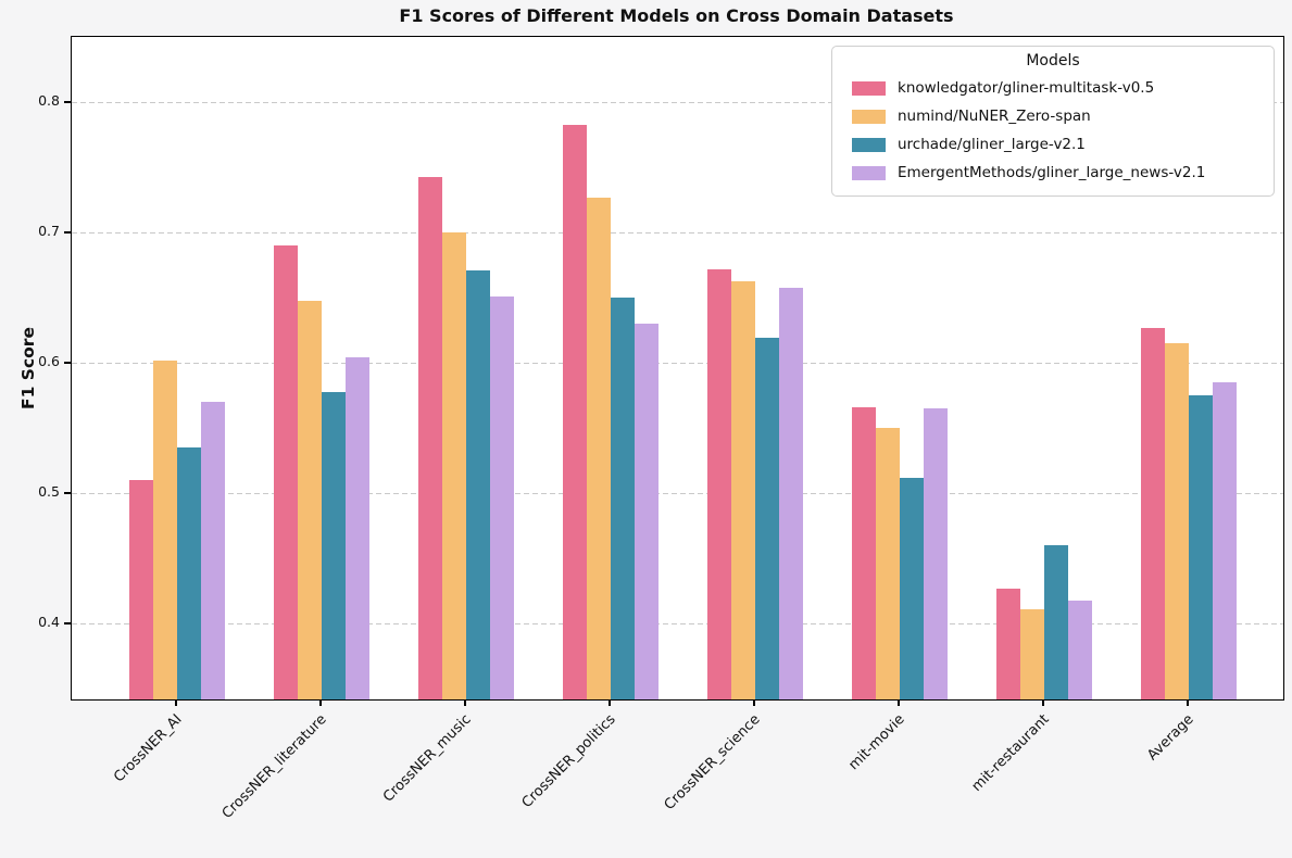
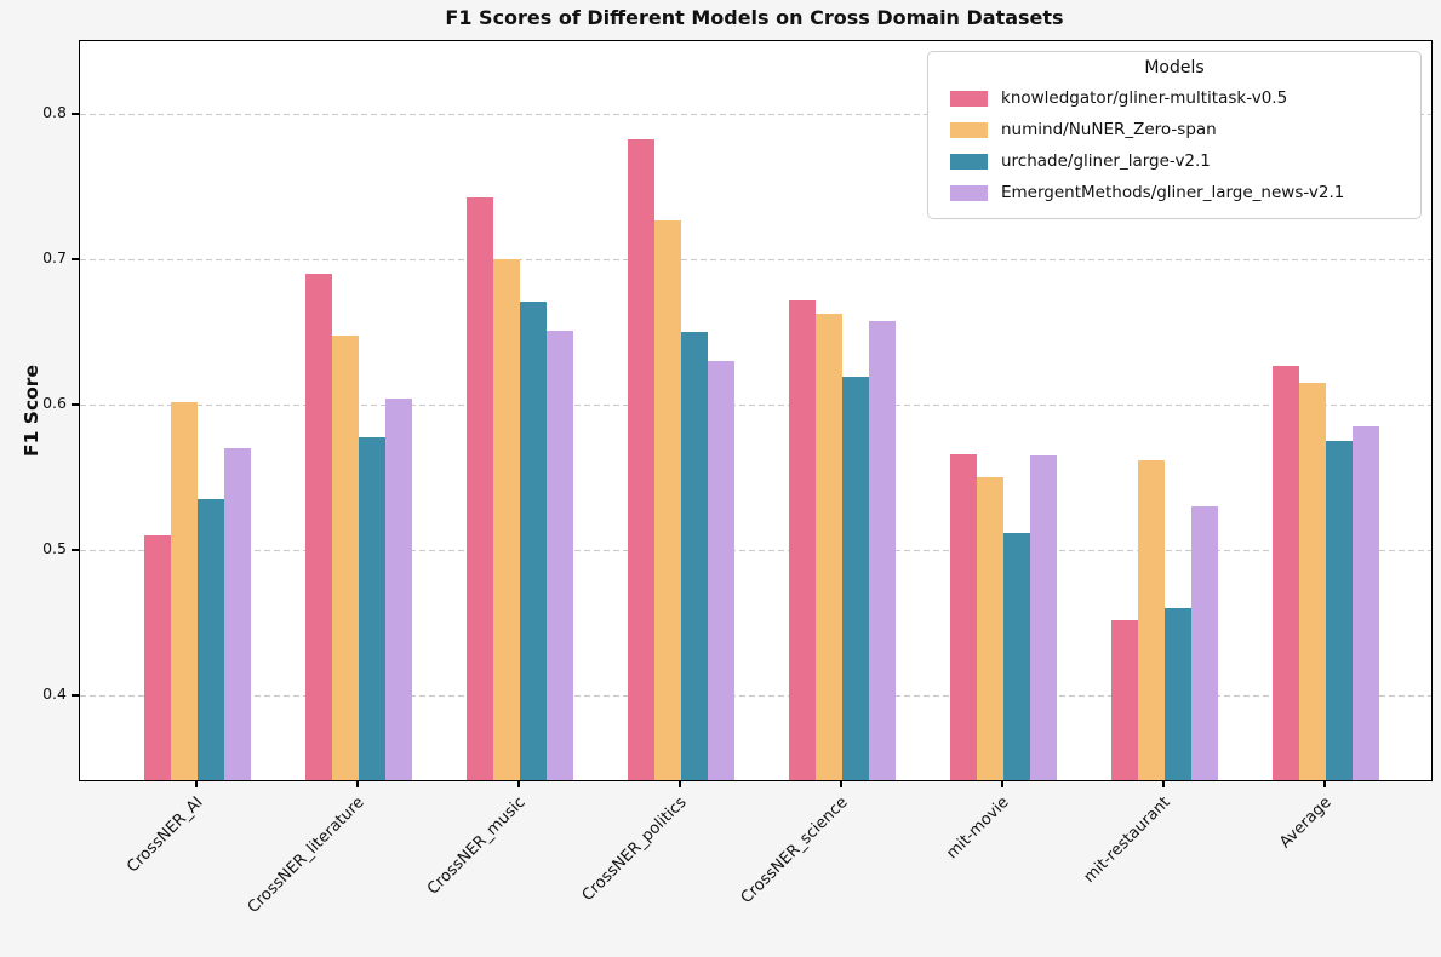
knowledgator/gliner-multitask-v0.5/mit-restaurant: 0.427 -> 0.452
numind/NuNER_Zero-span/mit-restaurant: 0.411 -> 0.562
EmergentMethods/gliner_large_news-v2.1/mit-restaurant: 0.418 -> 0.530
